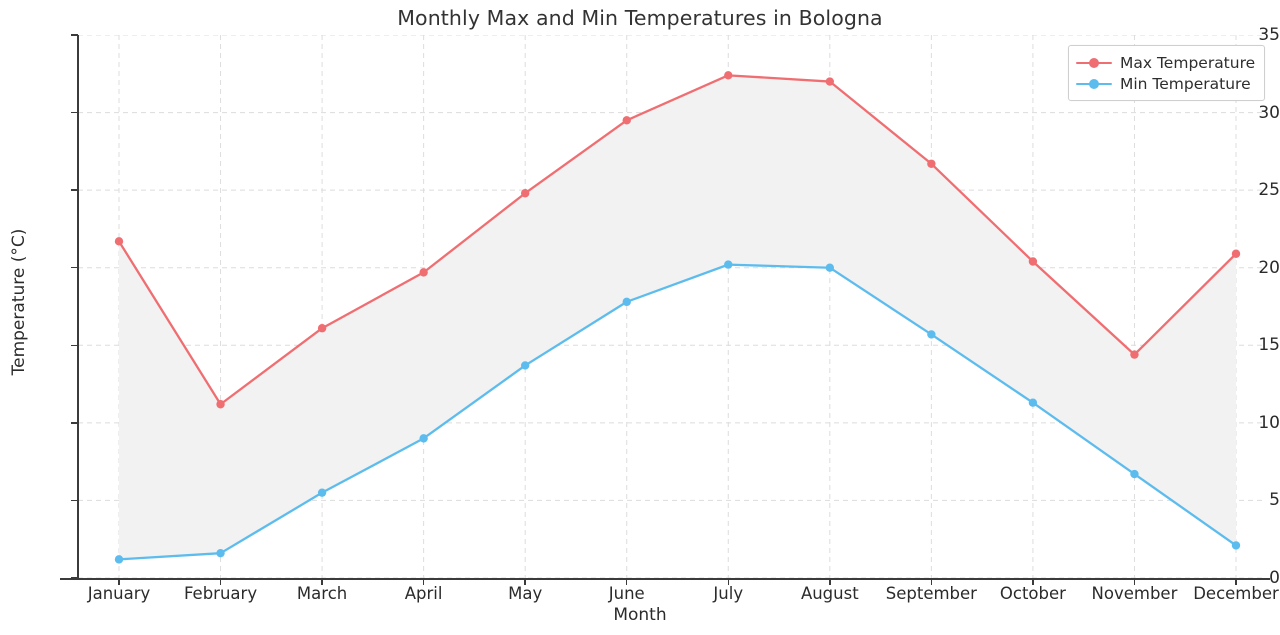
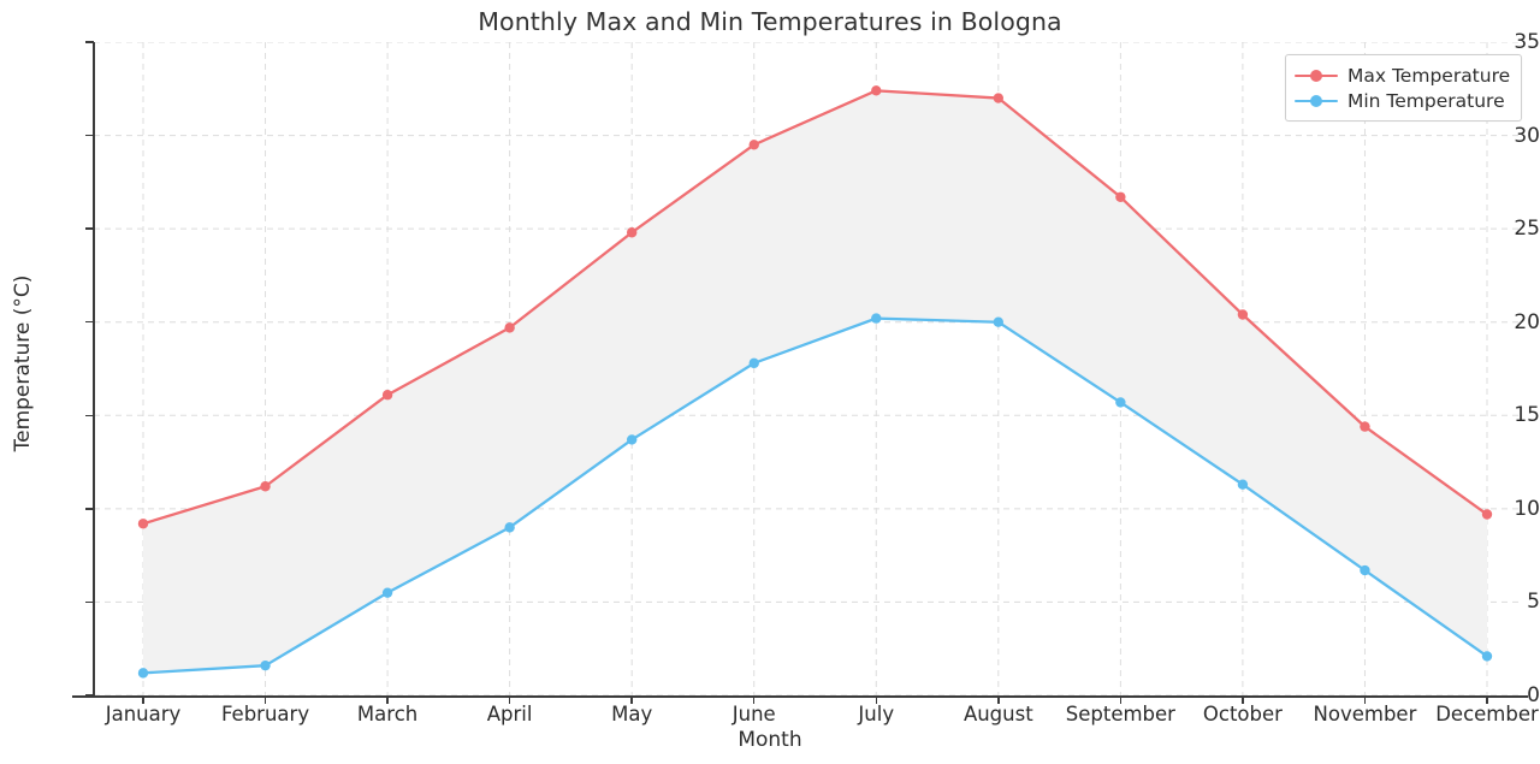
Max Temperature/January: 21.7 -> 9.2
Max Temperature/December: 20.9 -> 9.7
